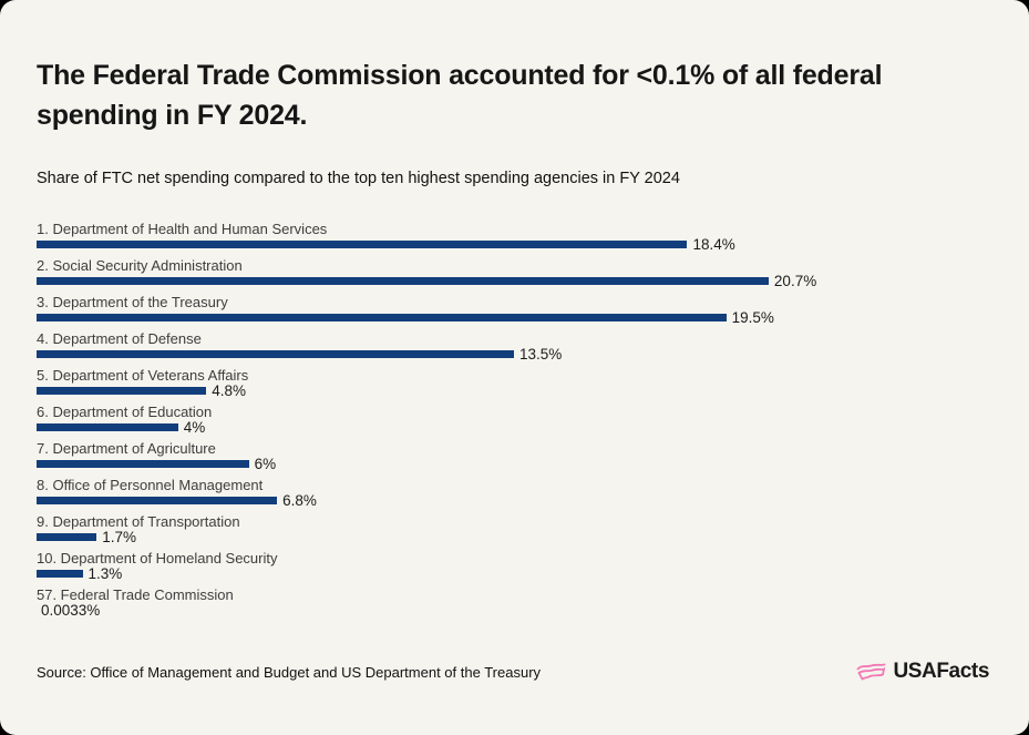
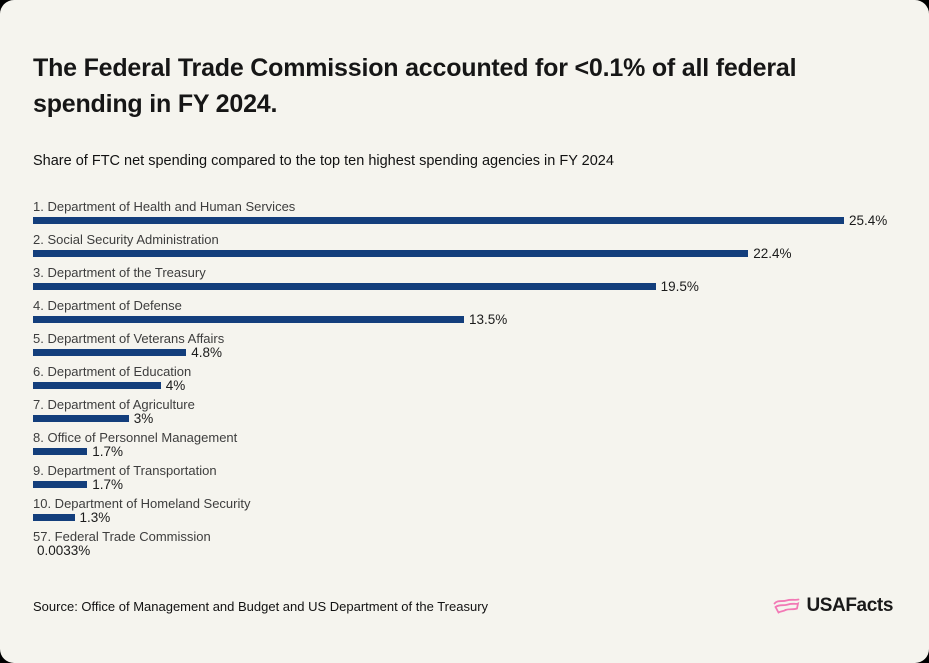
1. Department of Health and Human Services: 18.4% -> 25.4%
2. Social Security Administration: 20.7% -> 22.4%
7. Department of Agriculture: 6% -> 3%
8. Office of Personnel Management: 6.8% -> 1.7%
